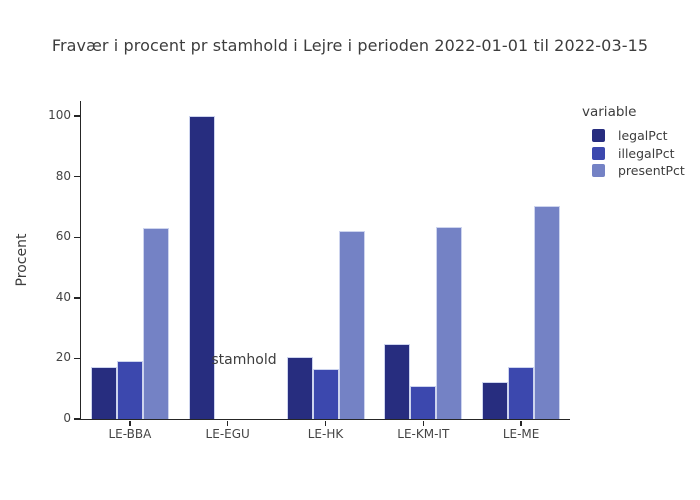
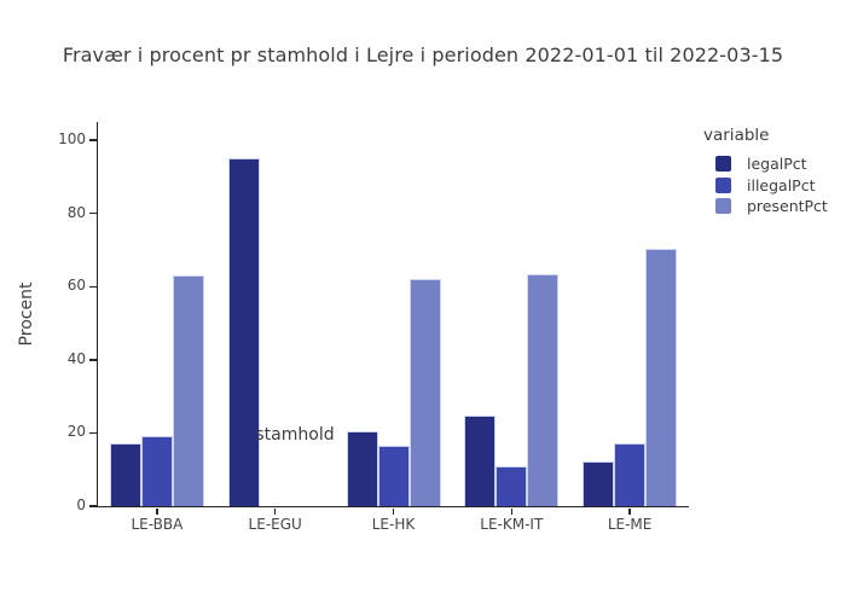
legalPct/LE-EGU: 100 -> 95
